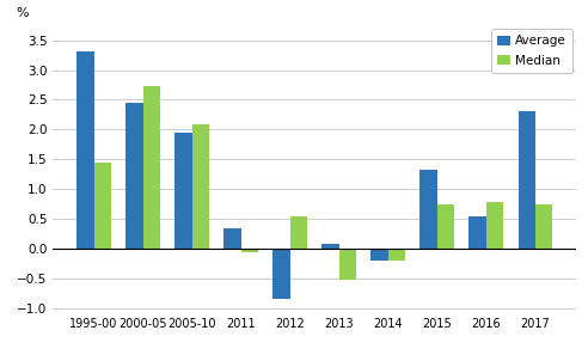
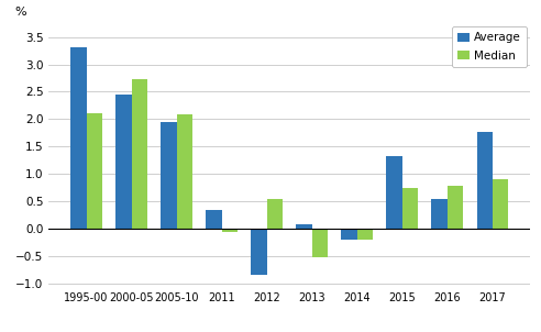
Median/1995-00: 1.45 -> 2.10
Average/2017: 2.30 -> 1.76
Median/2017: 0.75 -> 0.90
